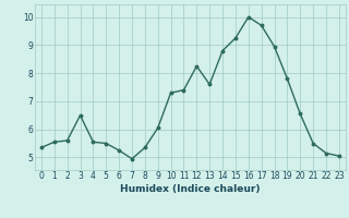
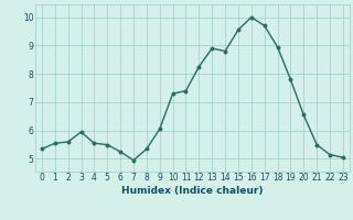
3: 6.50 -> 5.95
13: 7.60 -> 8.90
15: 9.25 -> 9.55
